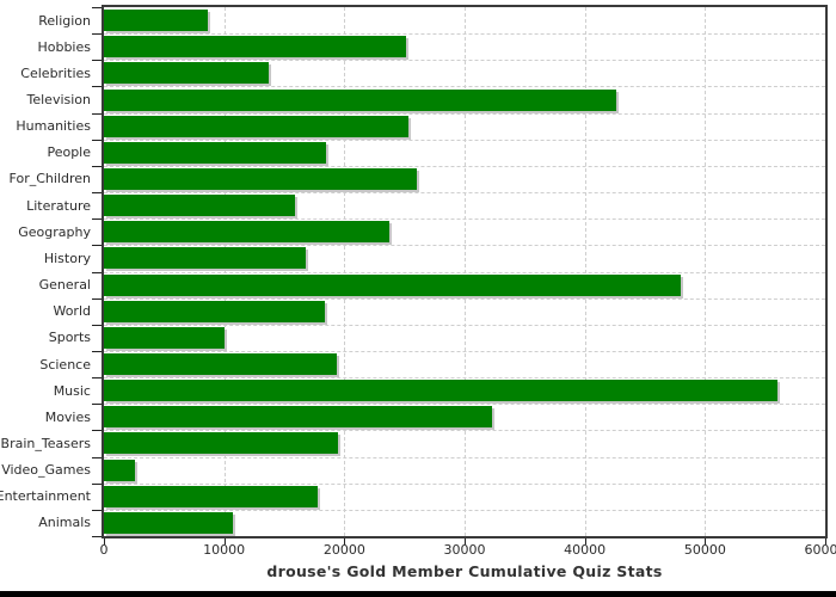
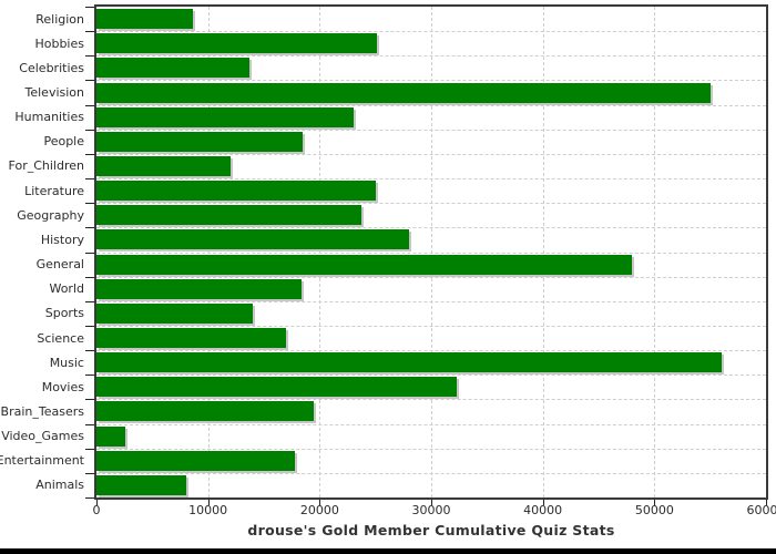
Television: 43000 -> 55000
Humanities: 25000 -> 23000
For_Children: 26000 -> 12000
Literature: 16000 -> 25000
History: 17000 -> 28000
Sports: 10000 -> 14000
Science: 19000 -> 17000
Animals: 11000 -> 8000
